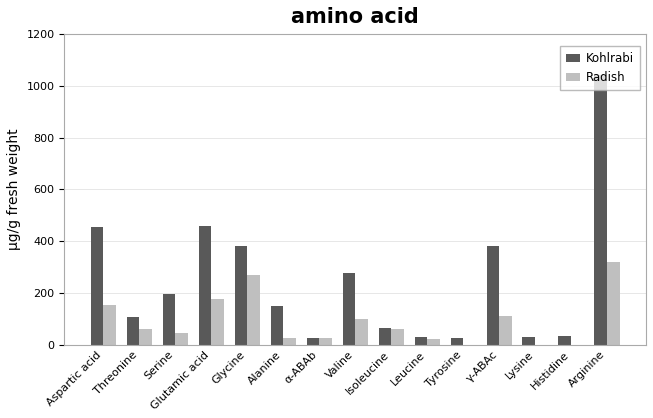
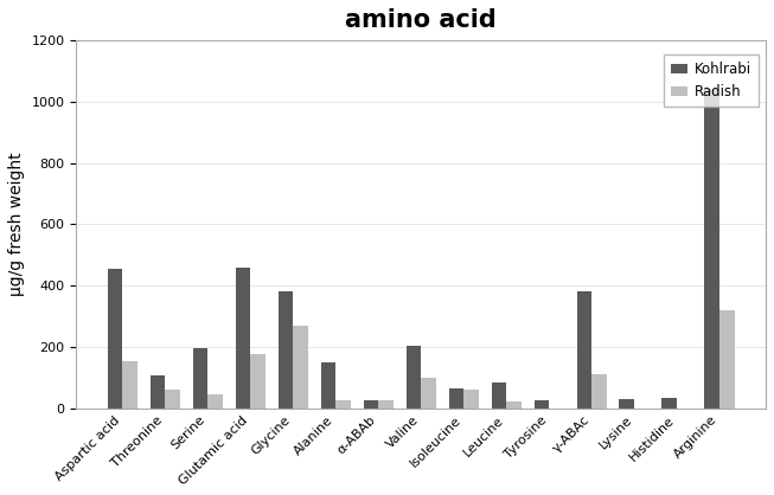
Kohlrabi/Valine: 275 -> 205
Kohlrabi/Leucine: 30 -> 85
